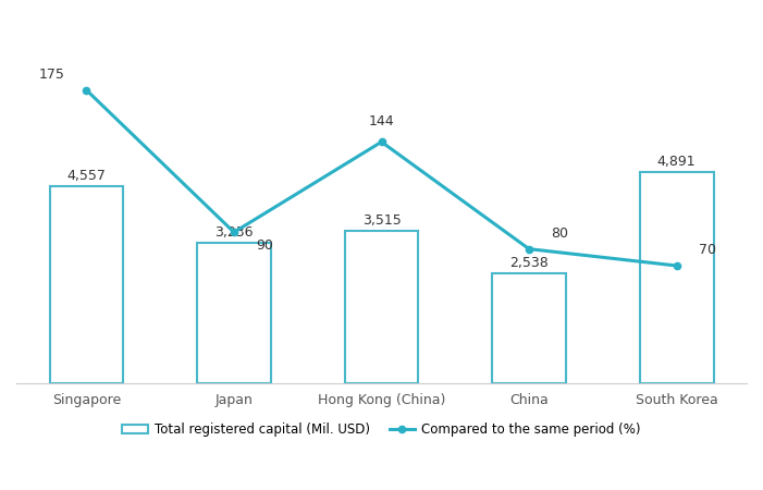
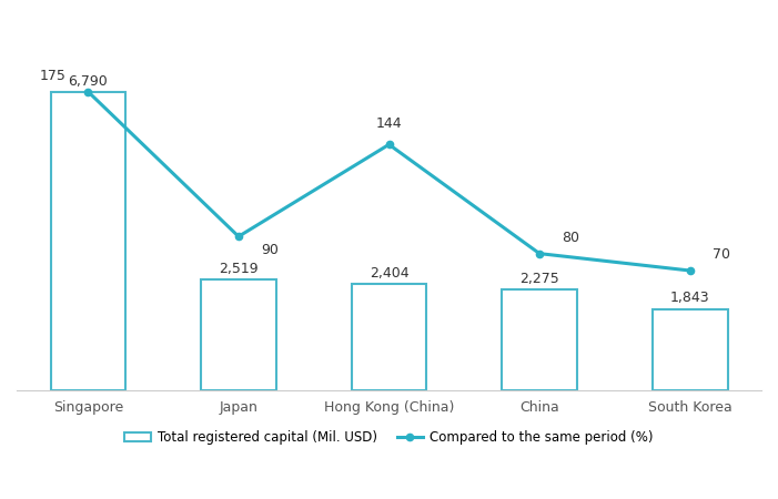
Total registered capital (Mil. USD)/Singapore: 4,557 -> 6,790
Total registered capital (Mil. USD)/Japan: 3,236 -> 2,519
Total registered capital (Mil. USD)/Hong Kong (China): 3,515 -> 2,404
Total registered capital (Mil. USD)/China: 2,538 -> 2,275
Total registered capital (Mil. USD)/South Korea: 4,891 -> 1,843
